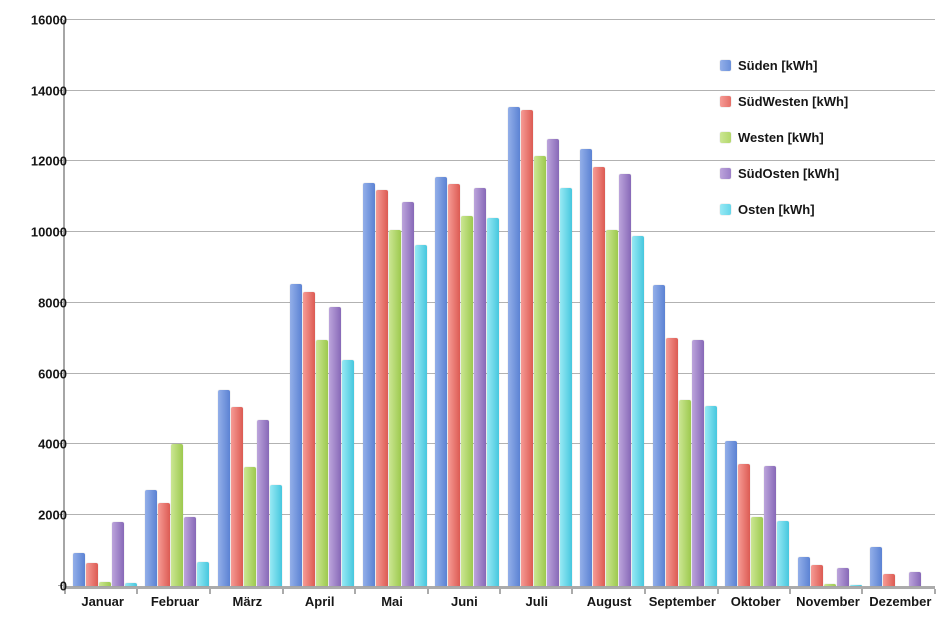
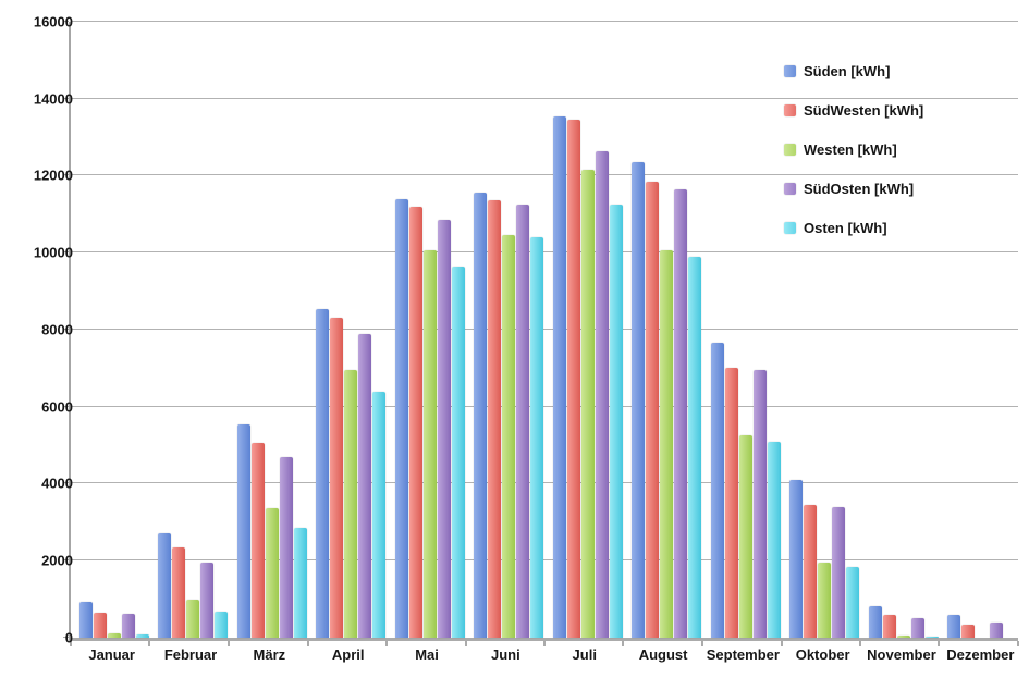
SüdOsten [kWh]/Januar: 1800 -> 600
Westen [kWh]/Februar: 4000 -> 1000
Süden [kWh]/September: 8500 -> 7600
Süden [kWh]/Dezember: 1100 -> 600
